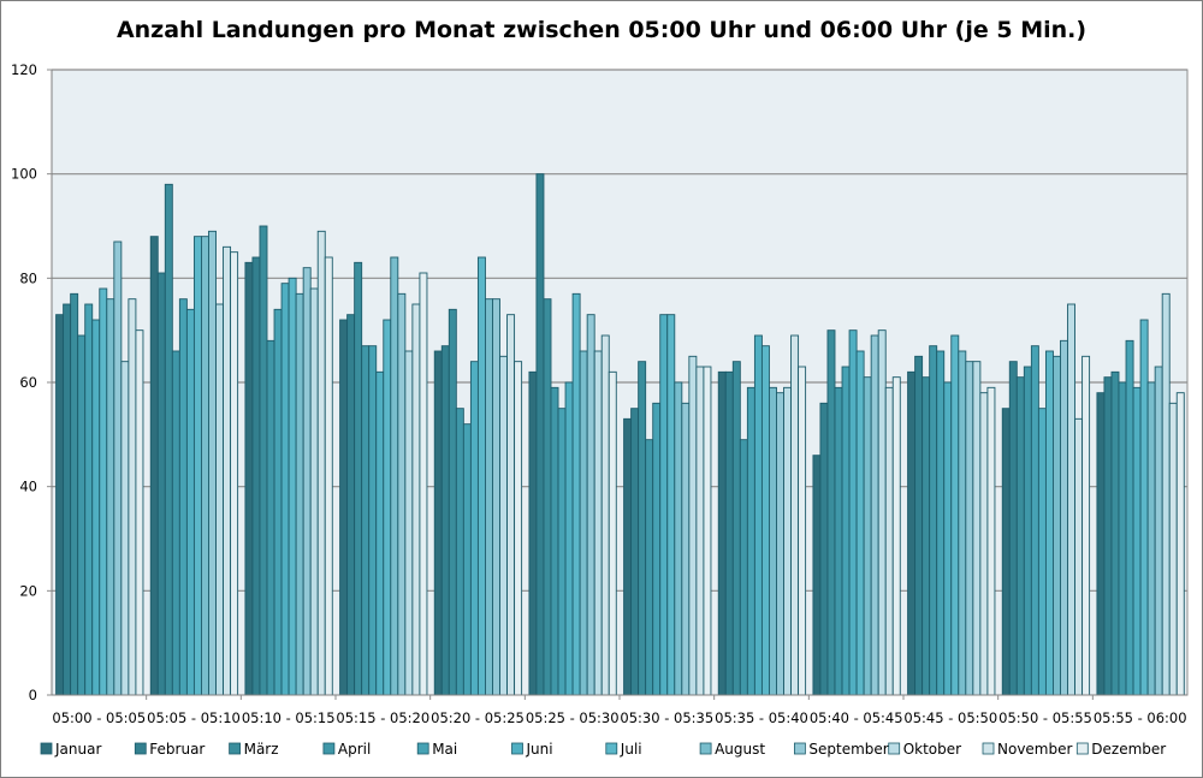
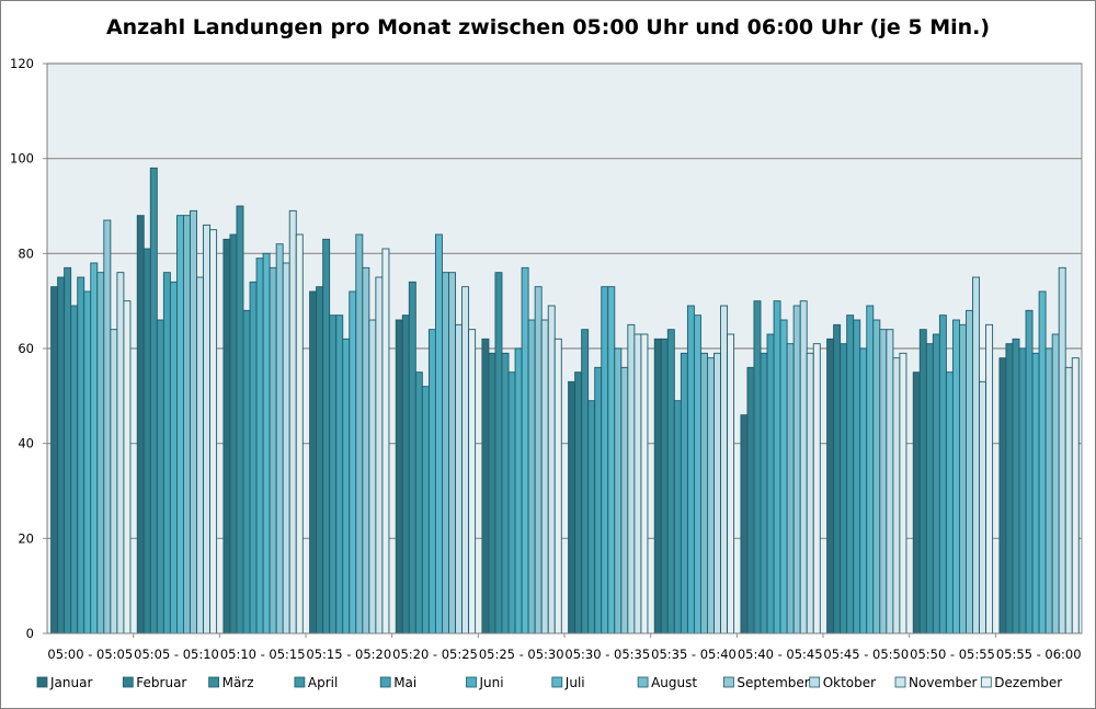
Februar/05:25 - 05:30: 100 -> 59
